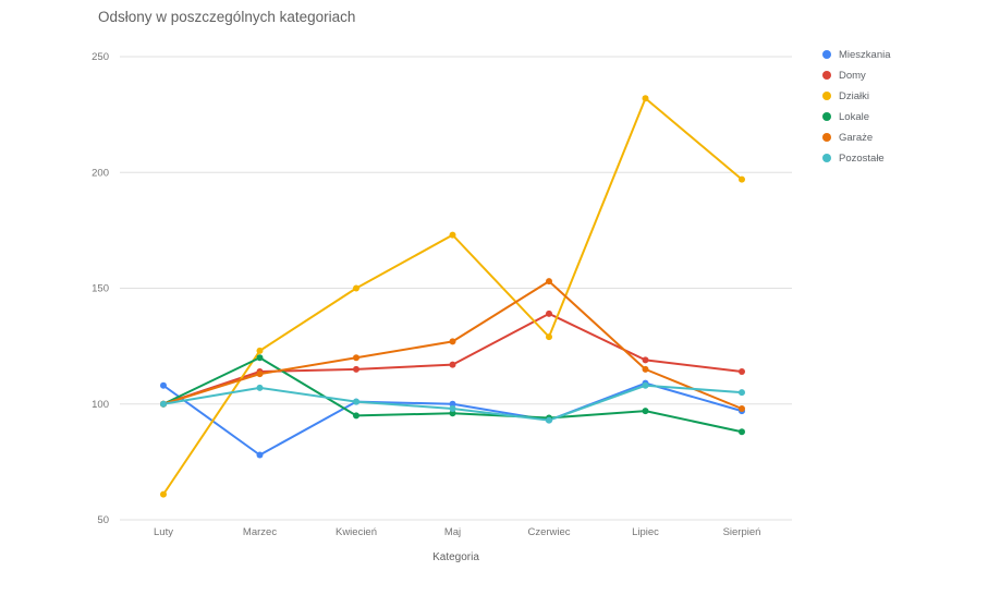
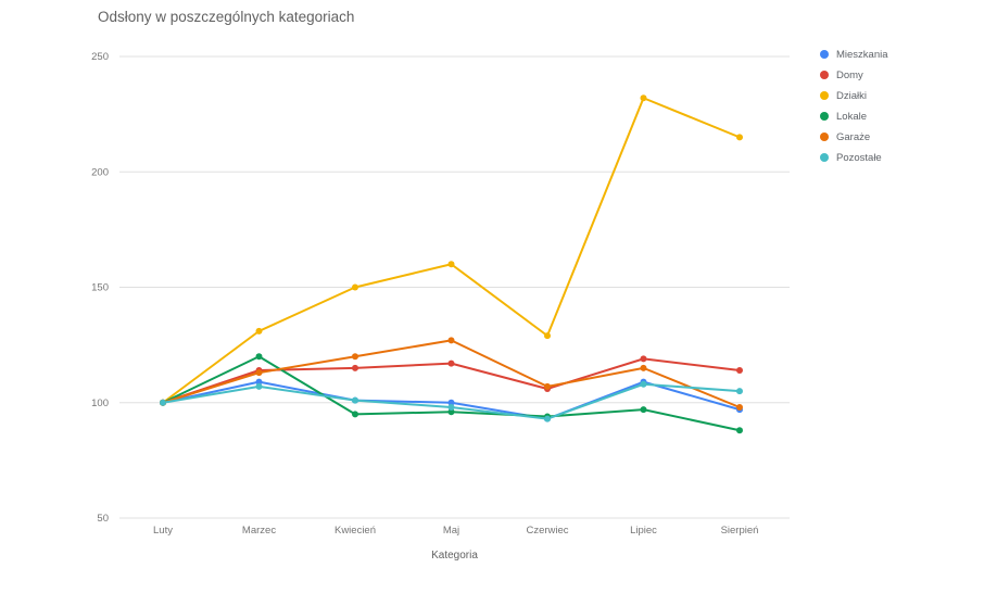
Mieszkania/Luty: 108 -> 100
Działki/Luty: 61 -> 100
Mieszkania/Marzec: 78 -> 109
Działki/Marzec: 123 -> 131
Działki/Maj: 173 -> 160
Domy/Czerwiec: 139 -> 106
Garaże/Czerwiec: 153 -> 107
Działki/Sierpień: 197 -> 215
